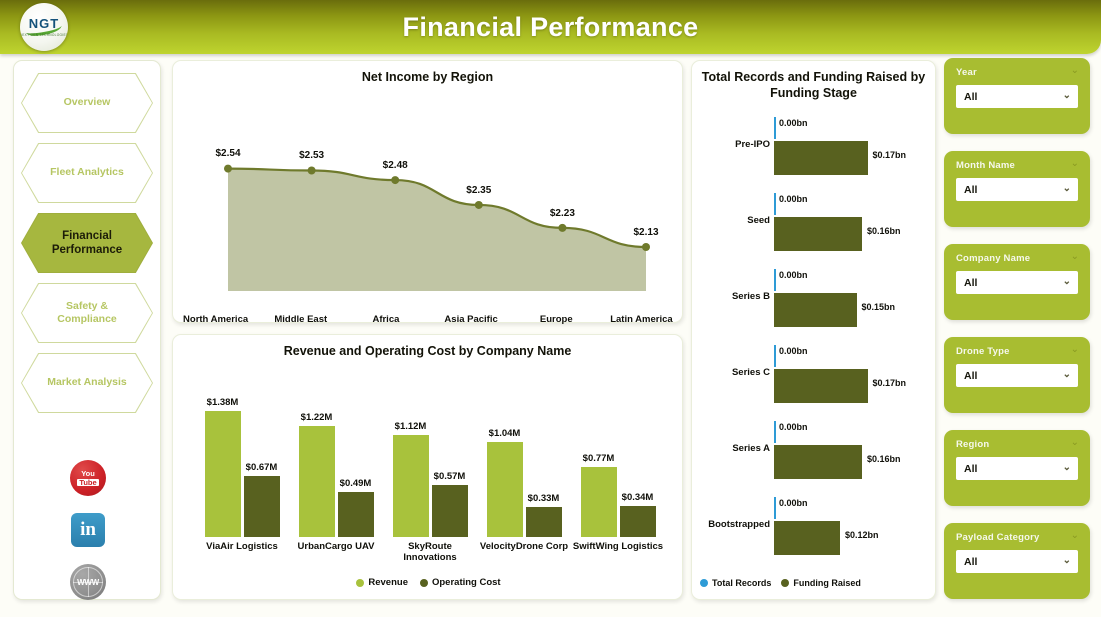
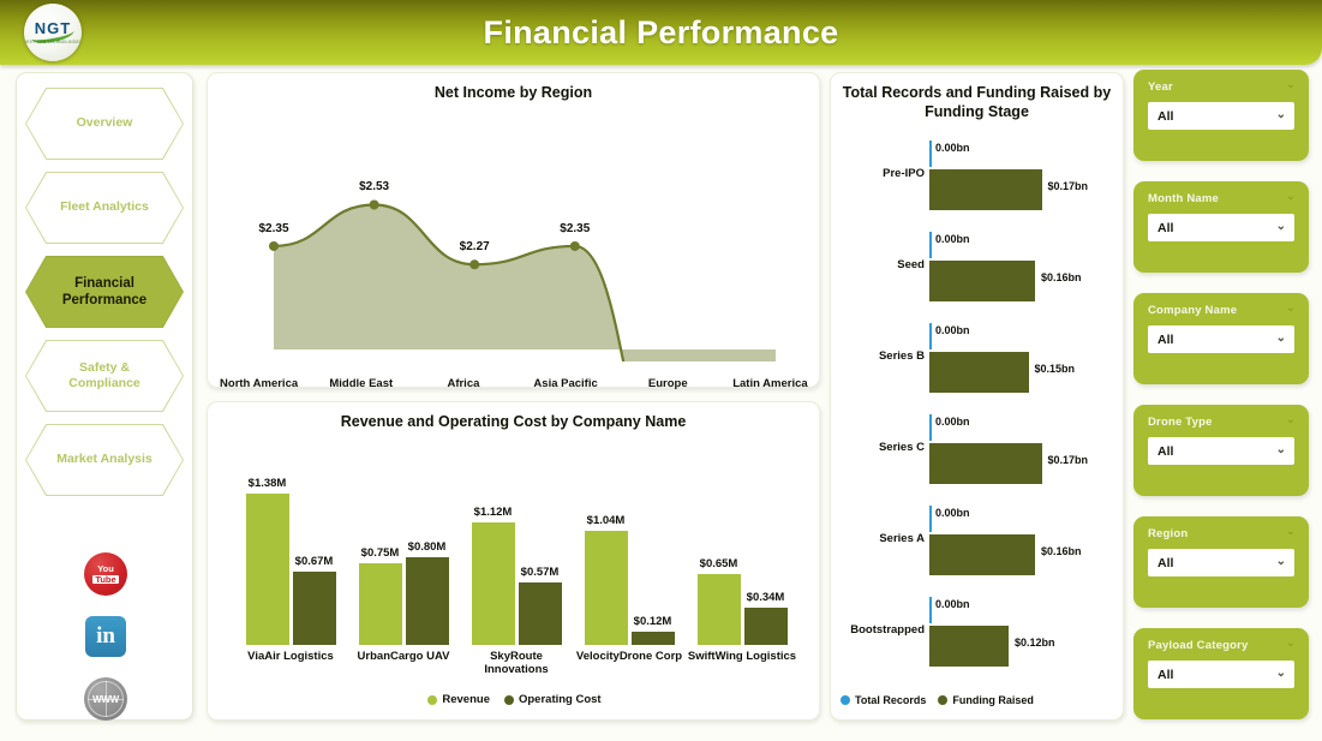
Net Income by Region/North America: $2.54 -> $2.35
Net Income by Region/Africa: $2.48 -> $2.27
Net Income by Region/Europe: $2.23 -> $1.27
Net Income by Region/Latin America: $2.13 -> $1.18
Revenue and Operating Cost by Company Name/Revenue/UrbanCargo UAV: $1.22M -> $0.75M
Revenue and Operating Cost by Company Name/Operating Cost/UrbanCargo UAV: $0.49M -> $0.80M
Revenue and Operating Cost by Company Name/Operating Cost/VelocityDrone Corp: $0.33M -> $0.12M
Revenue and Operating Cost by Company Name/Revenue/SwiftWing Logistics: $0.77M -> $0.65M
